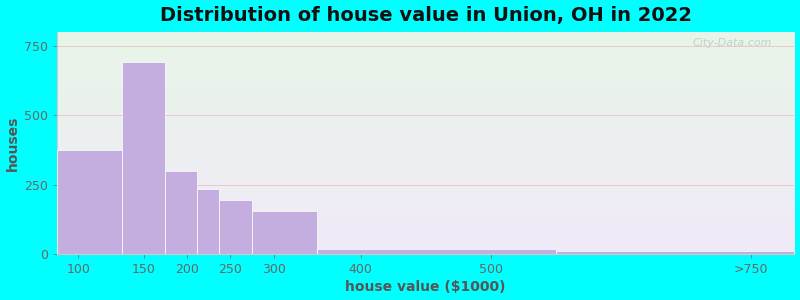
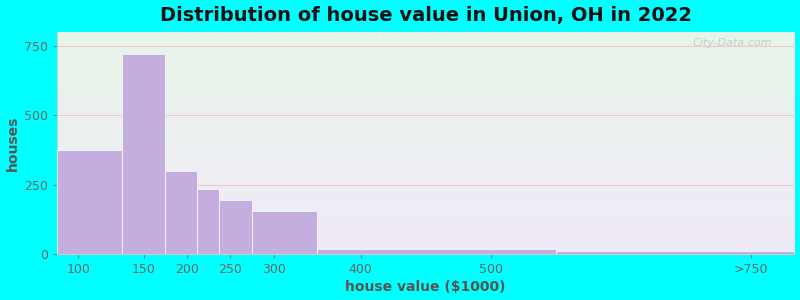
150: 690 -> 720
